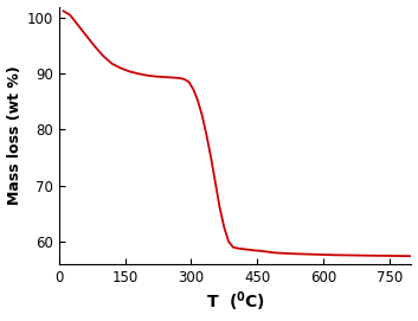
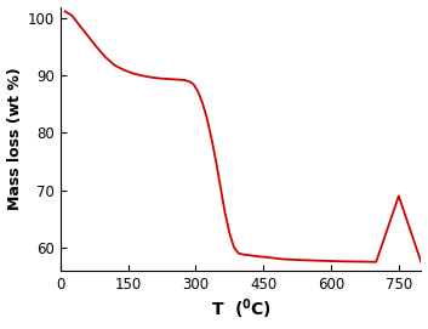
750: 57.5 -> 69.0
